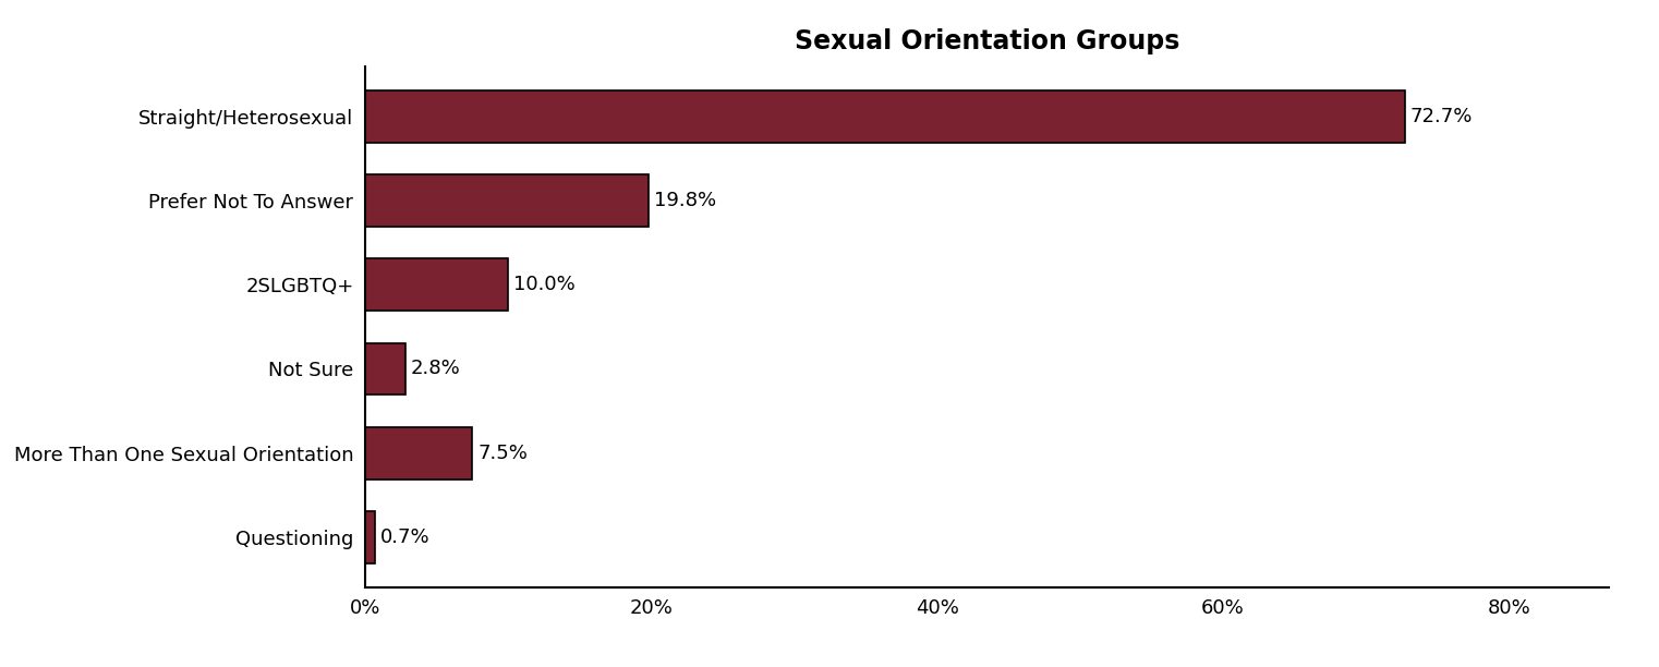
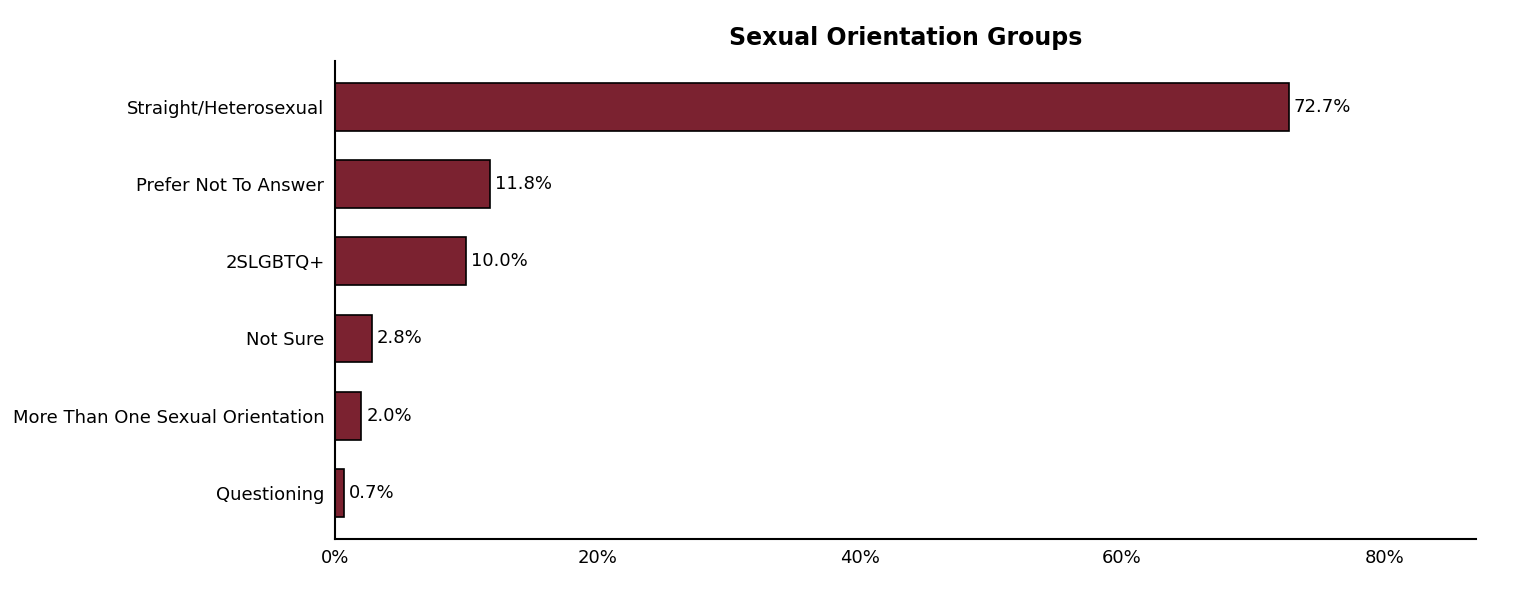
Prefer Not To Answer: 19.8% -> 11.8%
More Than One Sexual Orientation: 7.5% -> 2.0%
